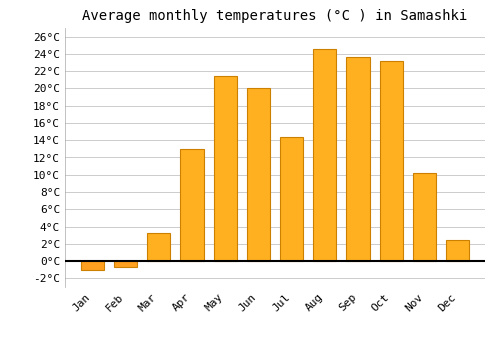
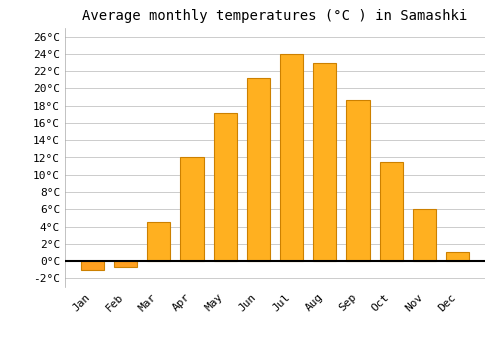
Mar: 3.2°C -> 4.5°C
Apr: 13.0°C -> 12.0°C
May: 21.4°C -> 17.2°C
Jun: 20.0°C -> 21.2°C
Jul: 14.4°C -> 24.0°C
Aug: 24.6°C -> 23.0°C
Sep: 23.6°C -> 18.7°C
Oct: 23.2°C -> 11.5°C
Nov: 10.2°C -> 6.0°C
Dec: 2.4°C -> 1.0°C
